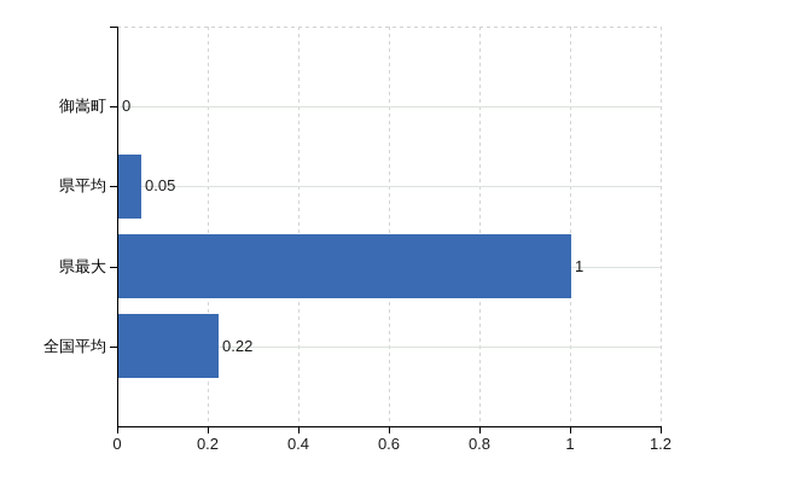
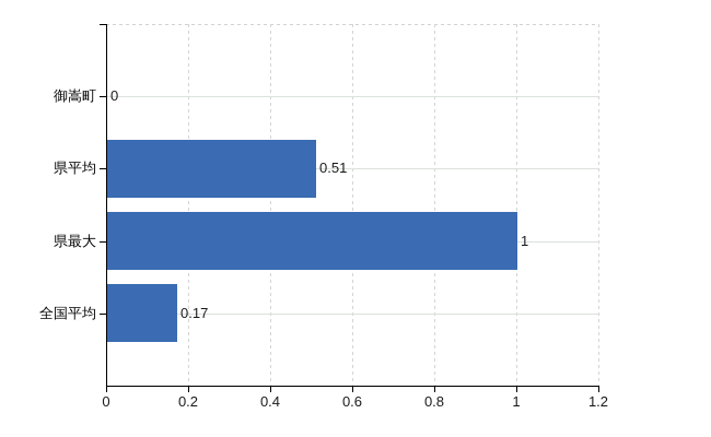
県平均: 0.05 -> 0.51
全国平均: 0.22 -> 0.17
